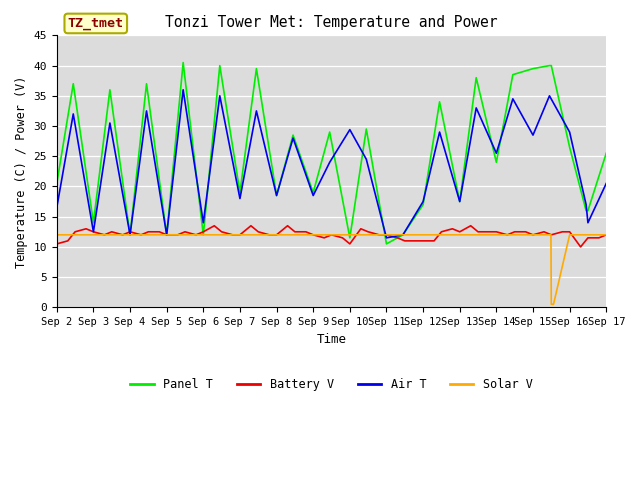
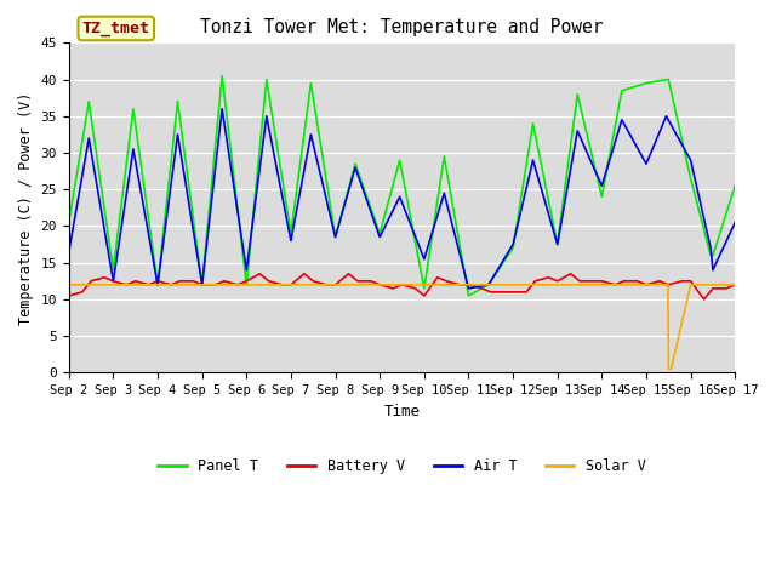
Air T/Sep 10: 29.4 -> 15.5
